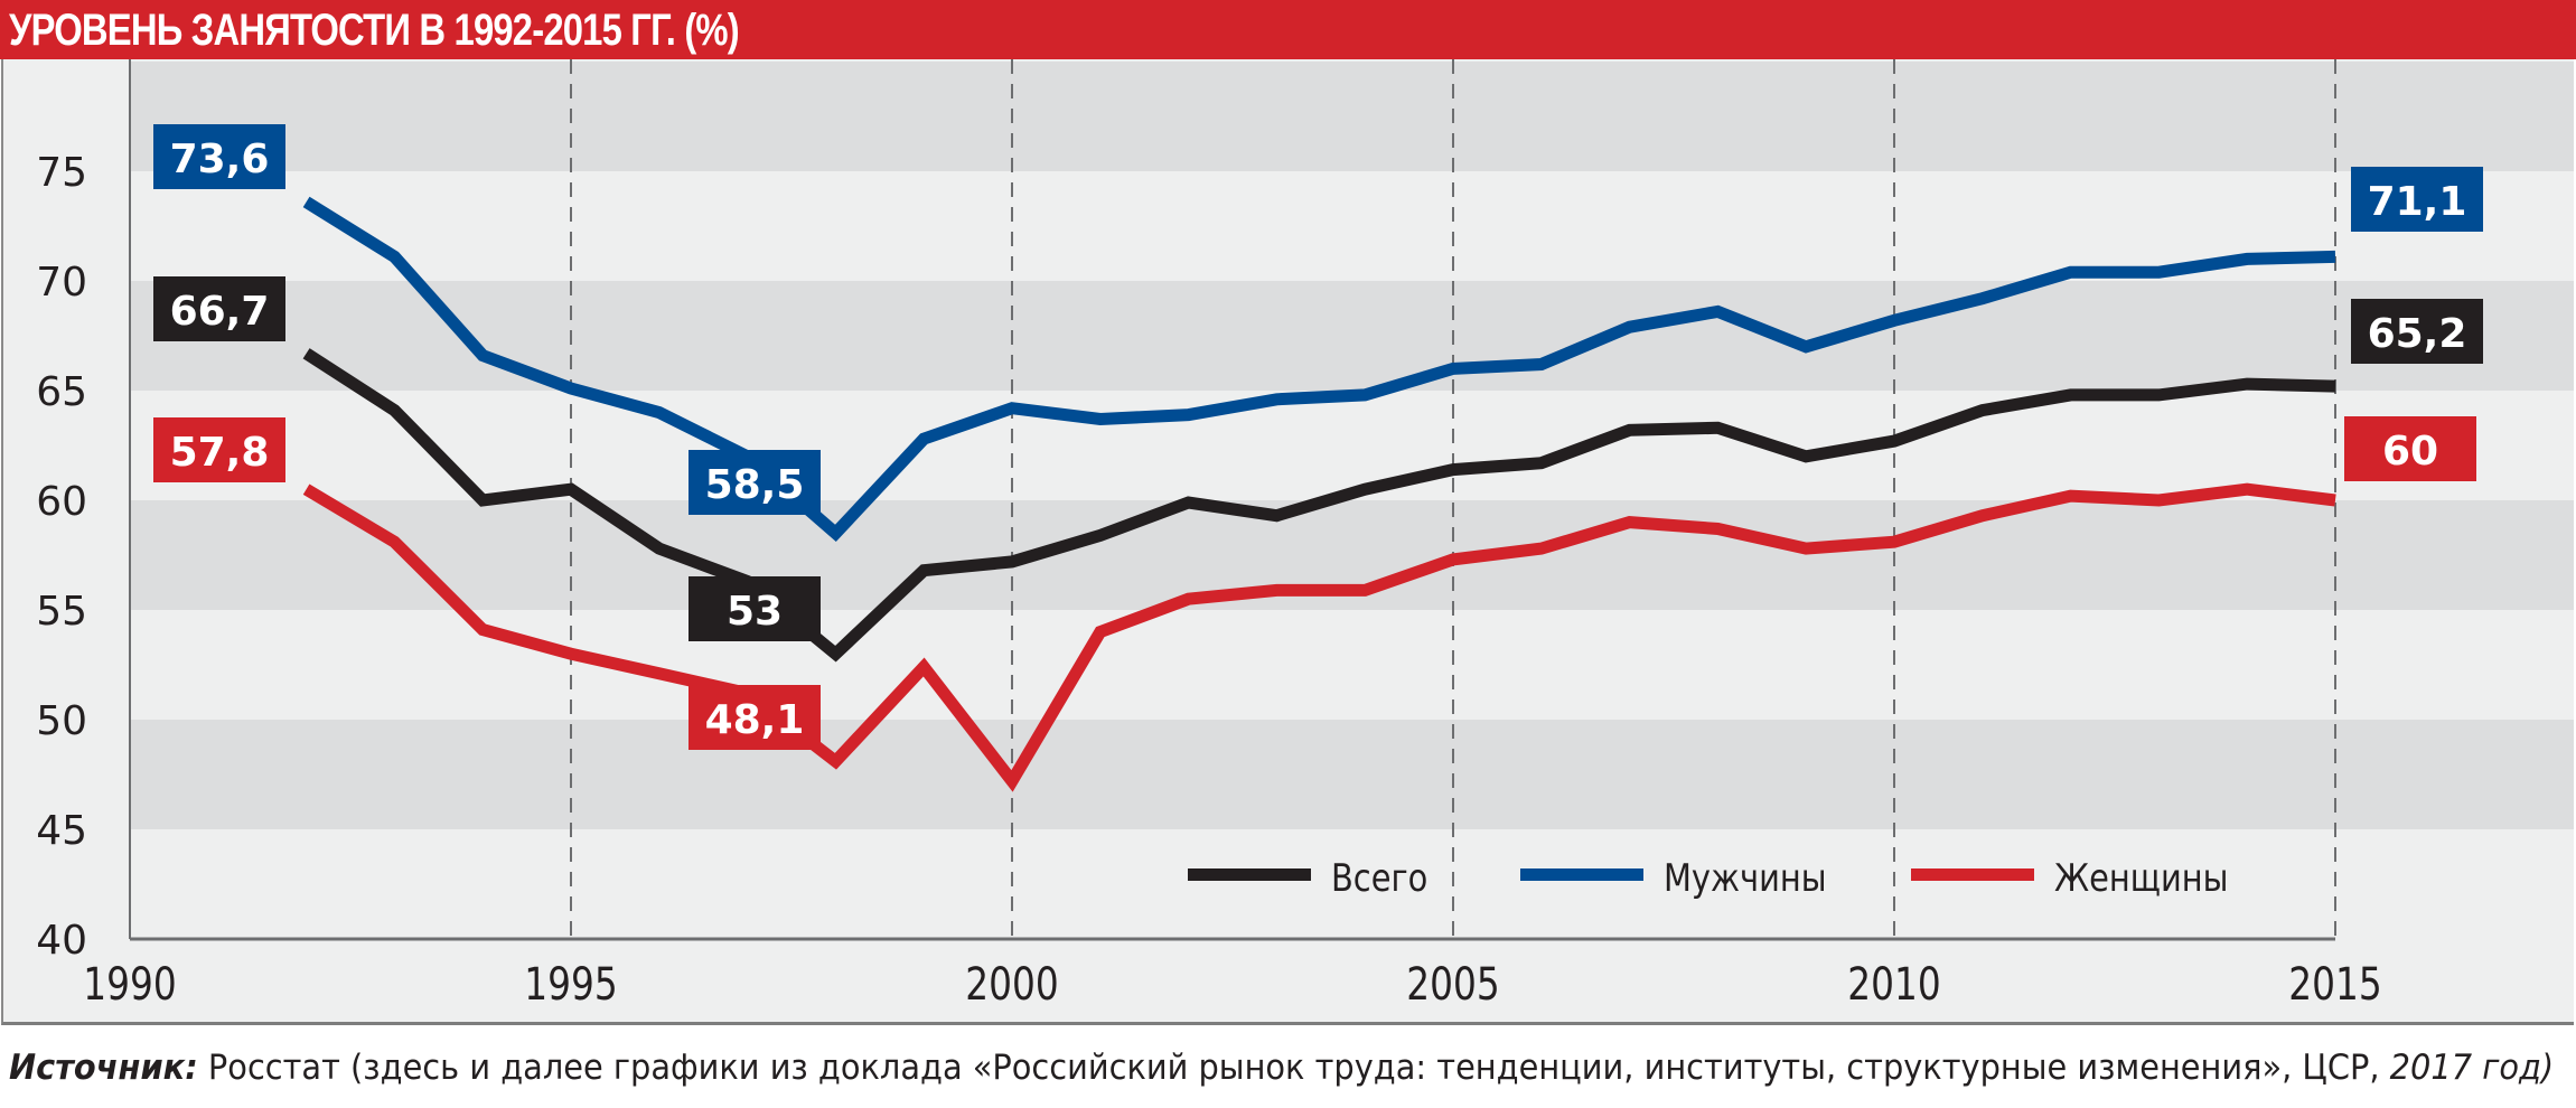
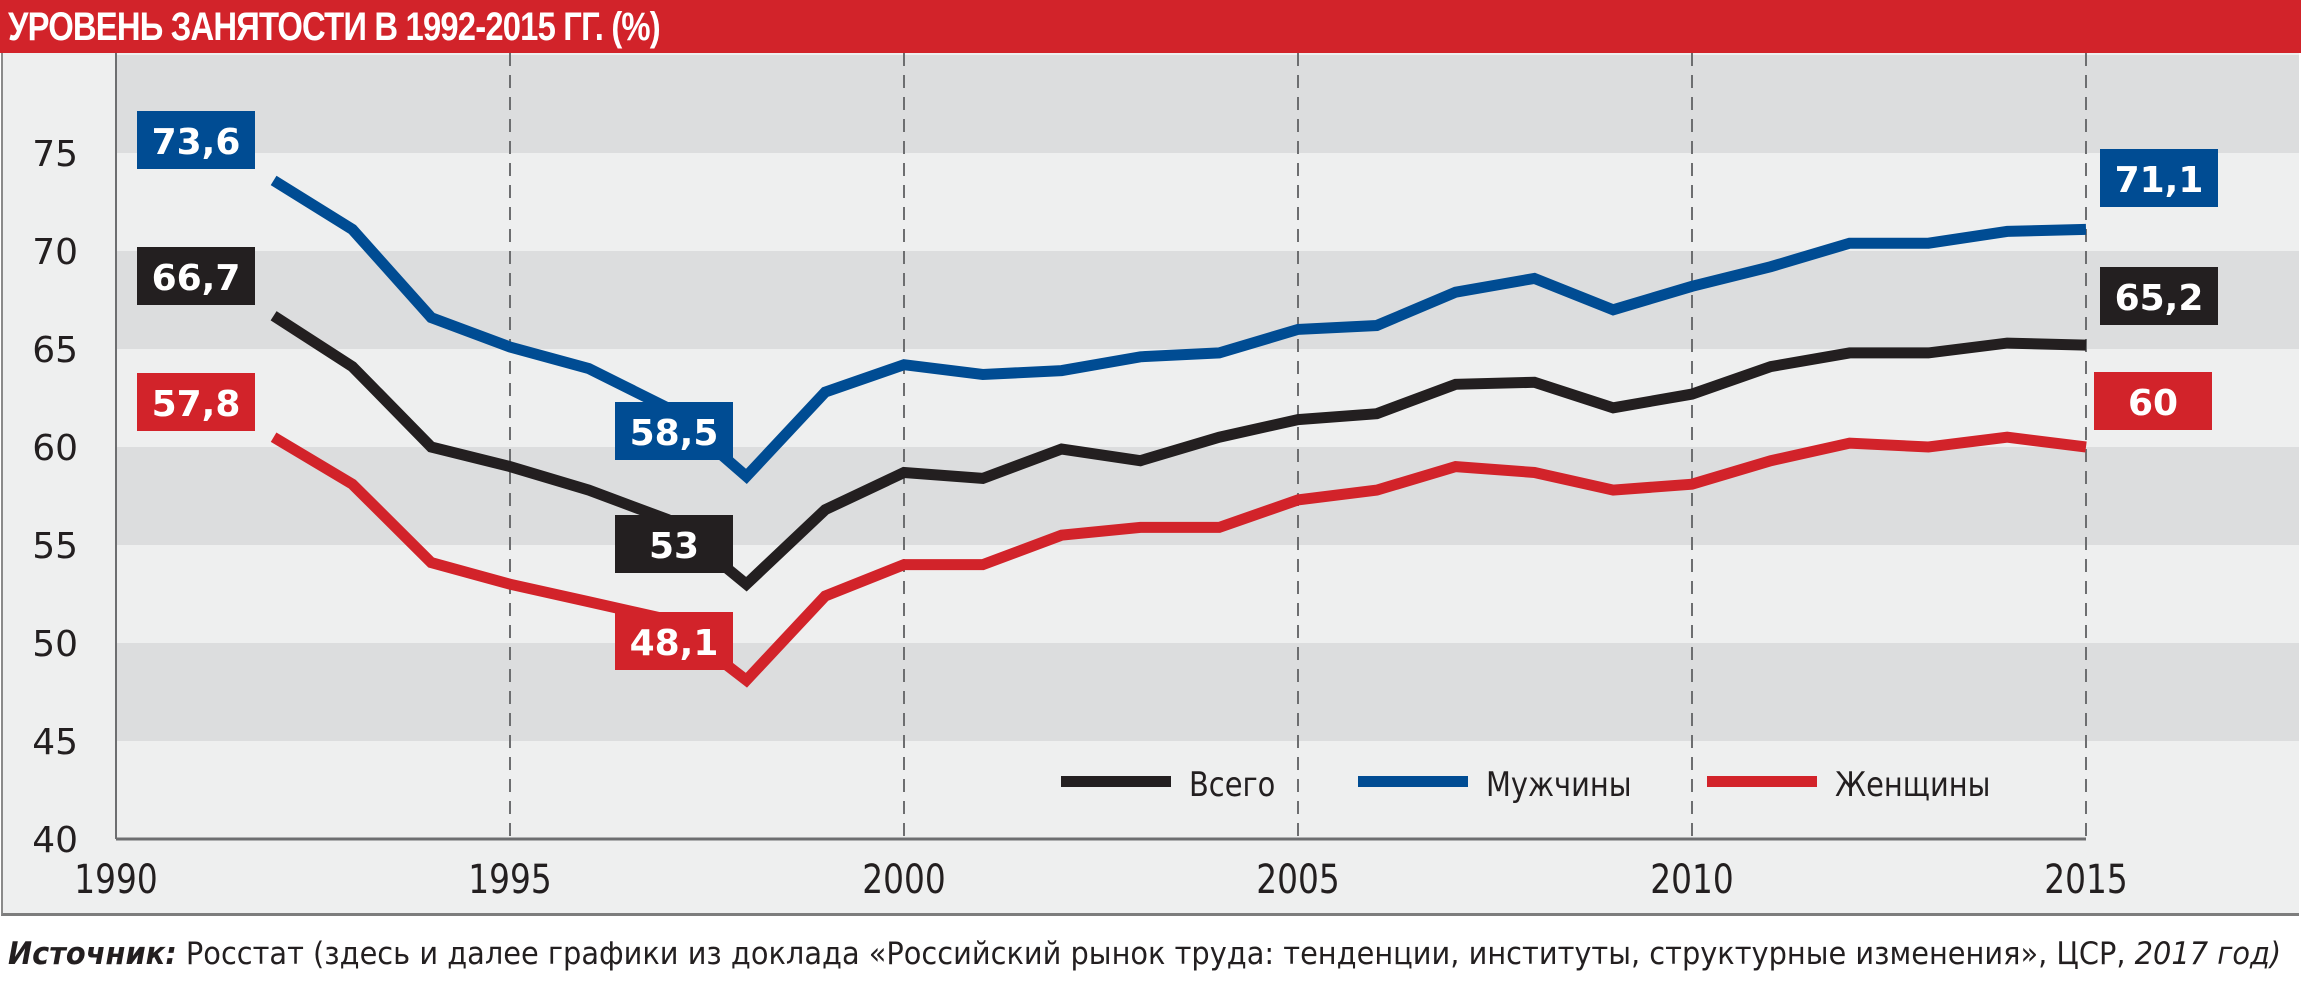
Всего/1995: 60.5 -> 59.0
Всего/2000: 57.2 -> 58.7
Женщины/2000: 47.2 -> 54.0
